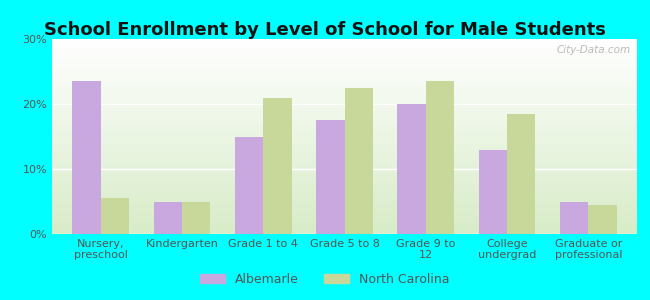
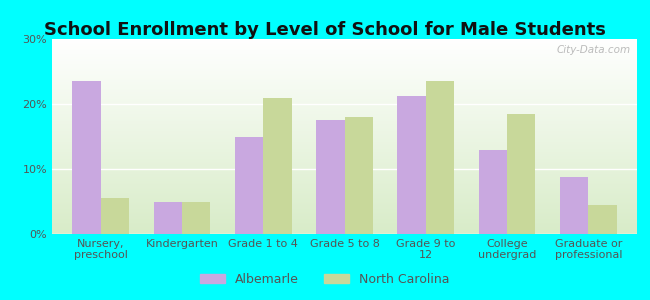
North Carolina/Grade 5 to 8: 22.5% -> 18.0%
Albemarle/Grade 9 to 12: 20.0% -> 21.2%
Albemarle/Graduate or professional: 5.0% -> 8.8%
